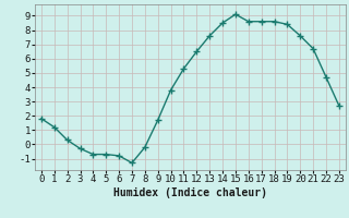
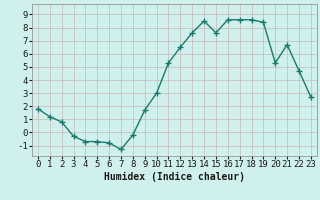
2: 0.3 -> 0.8
10: 3.8 -> 3.0
15: 9.1 -> 7.6
20: 7.6 -> 5.3
